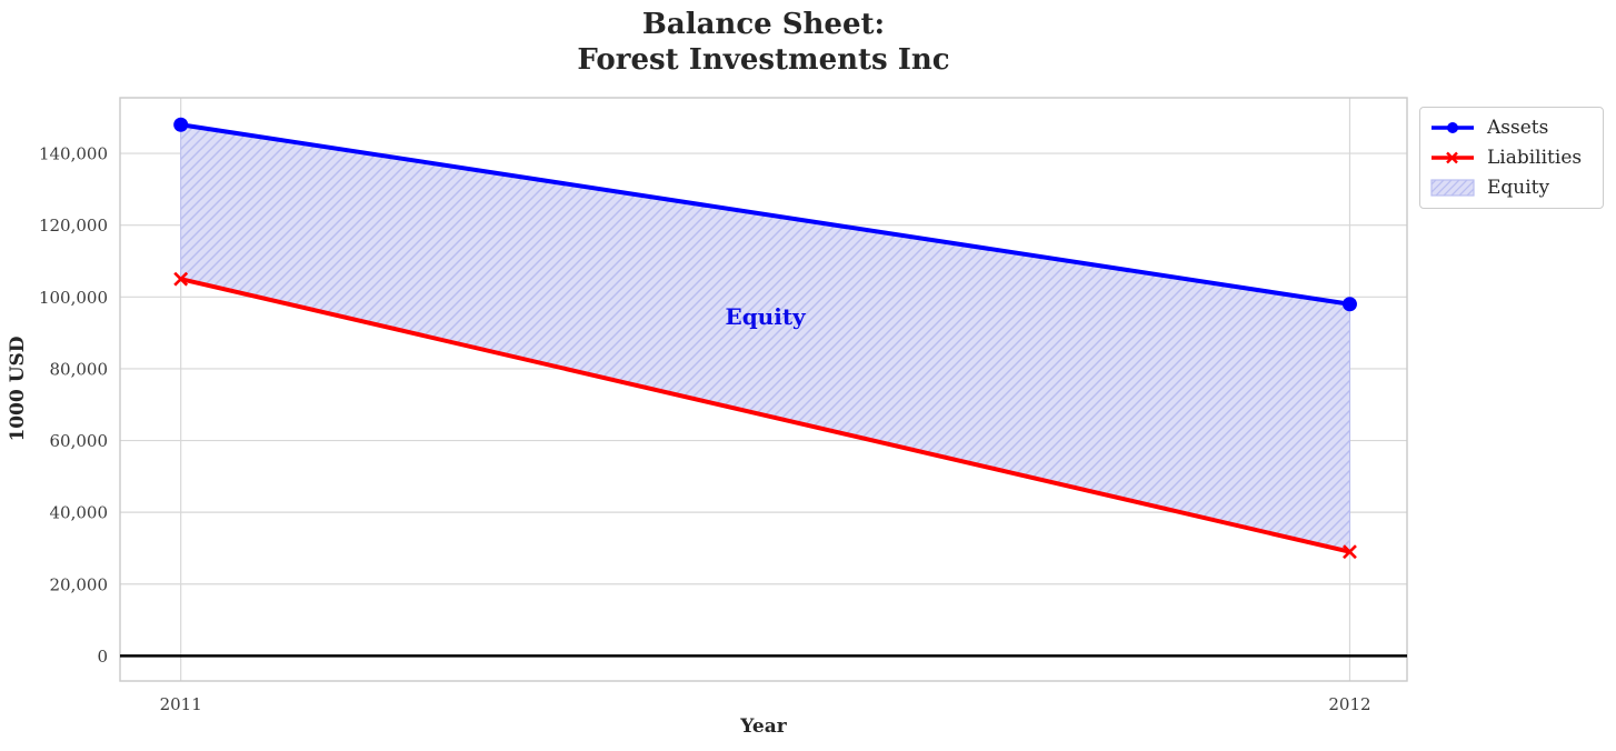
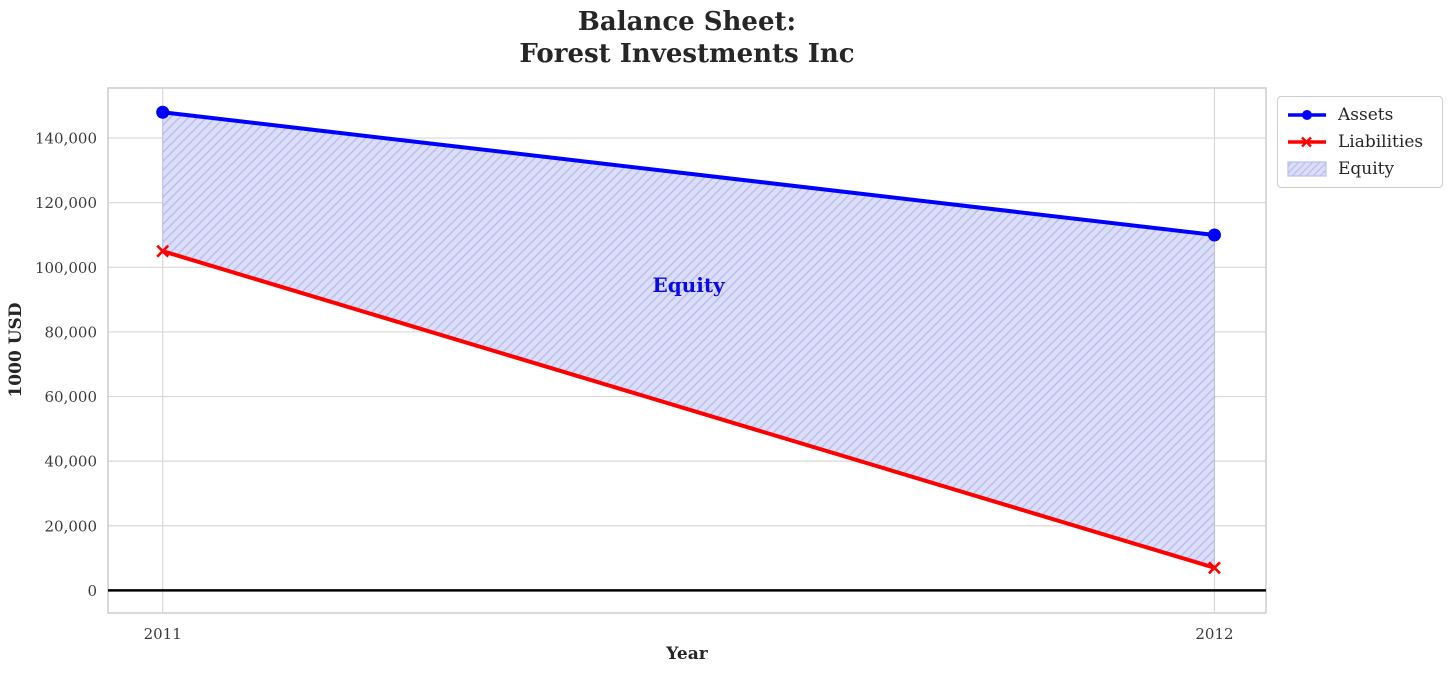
Assets/2012: 98000 -> 110000
Liabilities/2012: 29000 -> 7000
